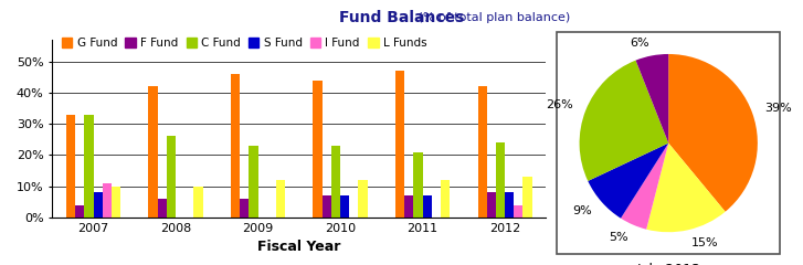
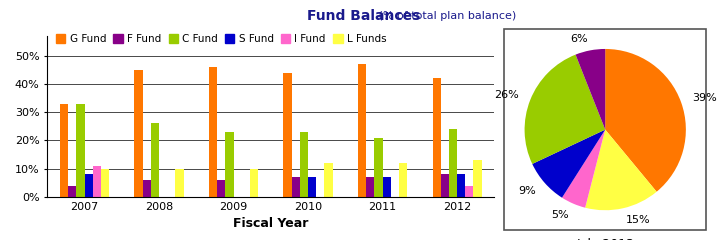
G Fund/2008: 42% -> 45%
L Funds/2009: 12% -> 10%
